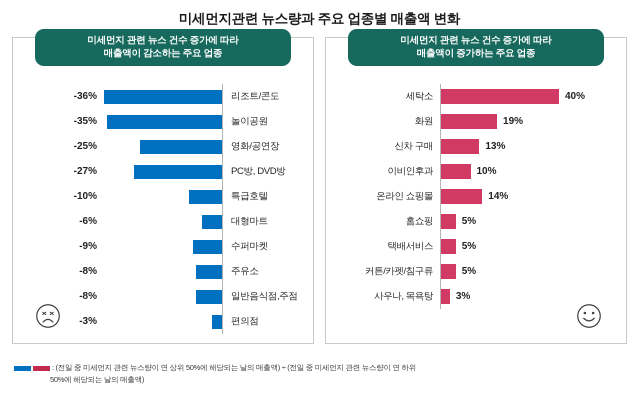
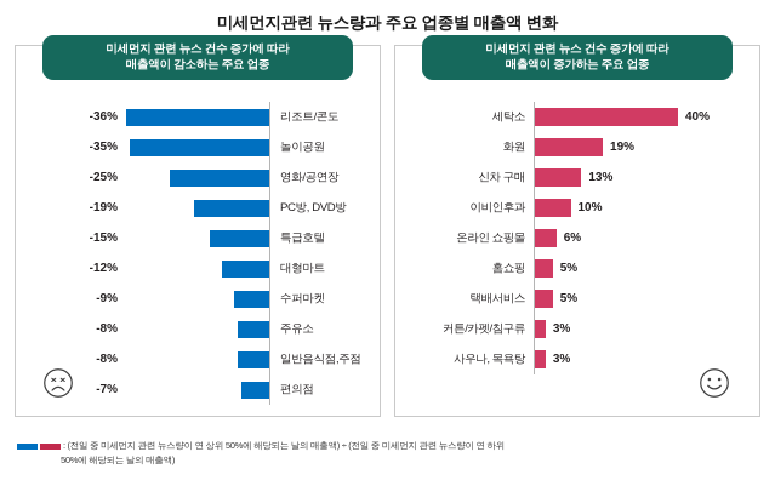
미세먼지 관련 뉴스 건수 증가에 따라 매출액이 감소하는 주요 업종/PC방, DVD방: -27% -> -19%
미세먼지 관련 뉴스 건수 증가에 따라 매출액이 감소하는 주요 업종/특급호텔: -10% -> -15%
미세먼지 관련 뉴스 건수 증가에 따라 매출액이 감소하는 주요 업종/대형마트: -6% -> -12%
미세먼지 관련 뉴스 건수 증가에 따라 매출액이 감소하는 주요 업종/편의점: -3% -> -7%
미세먼지 관련 뉴스 건수 증가에 따라 매출액이 증가하는 주요 업종/온라인 쇼핑몰: 14% -> 6%
미세먼지 관련 뉴스 건수 증가에 따라 매출액이 증가하는 주요 업종/커튼/카펫/침구류: 5% -> 3%
